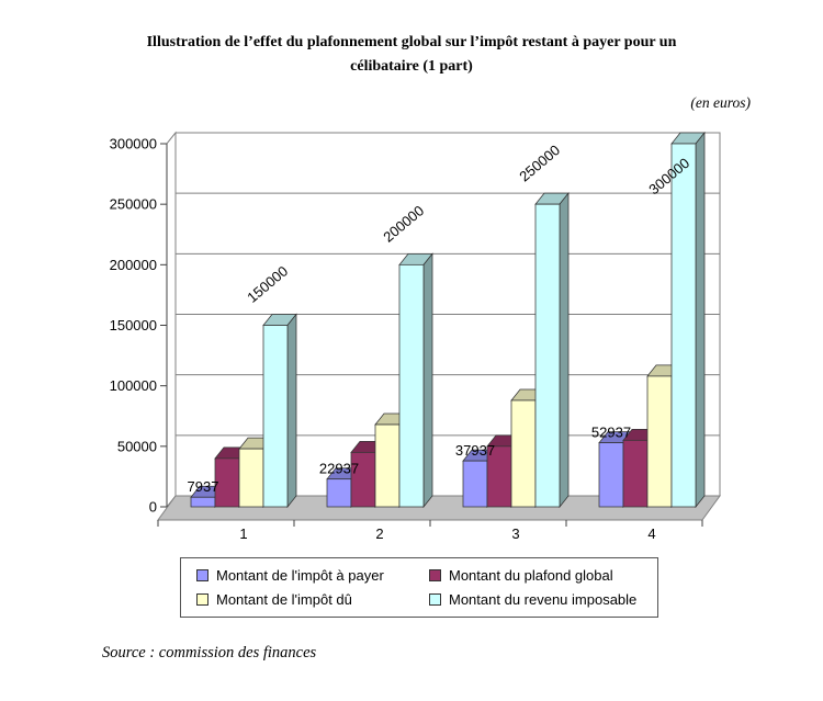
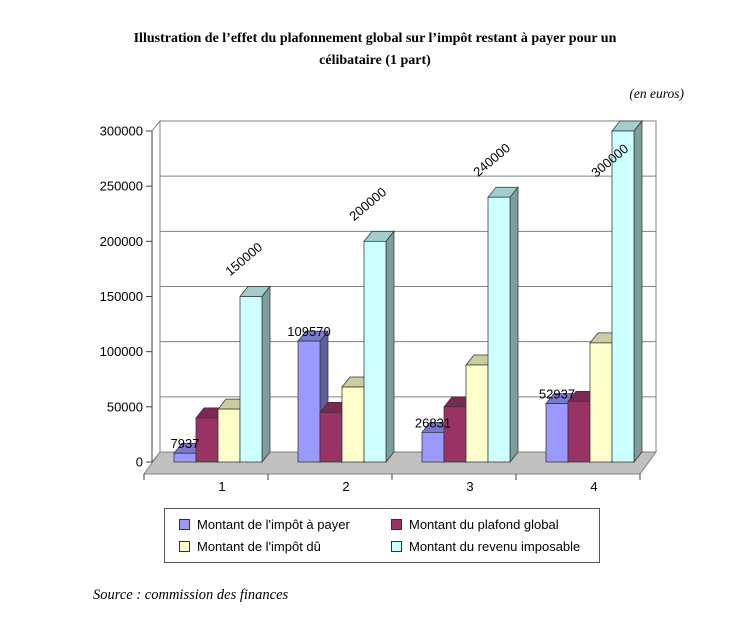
Montant de l'impôt à payer/2: 22937 -> 109570
Montant de l'impôt à payer/3: 37937 -> 26831
Montant du revenu imposable/3: 250000 -> 240000
